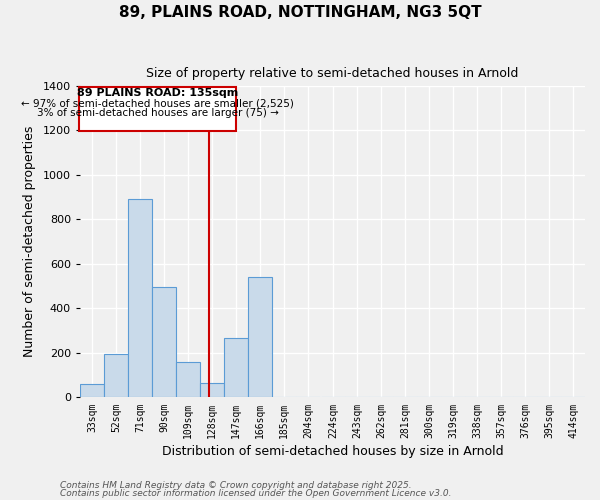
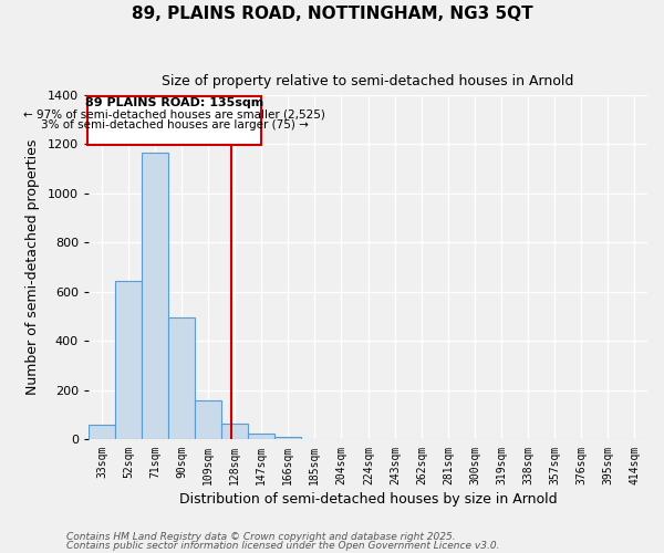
52sqm: 195 -> 645
71sqm: 890 -> 1165
147sqm: 265 -> 25
166sqm: 540 -> 10
